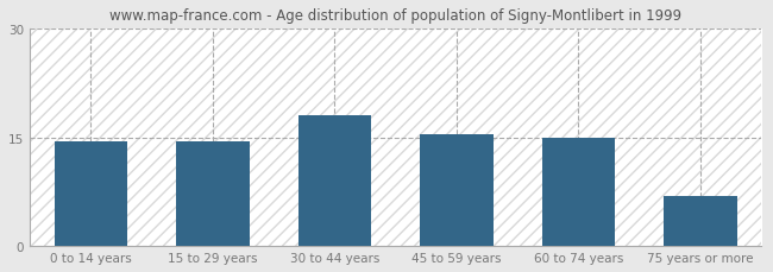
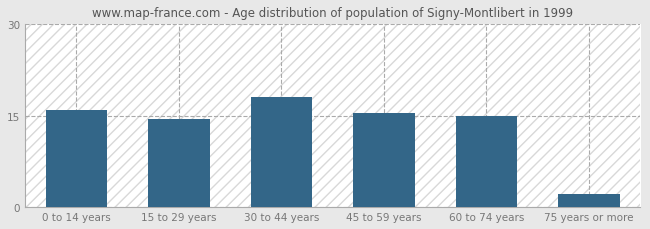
0 to 14 years: 14.4 -> 16.0
75 years or more: 7.0 -> 2.2
